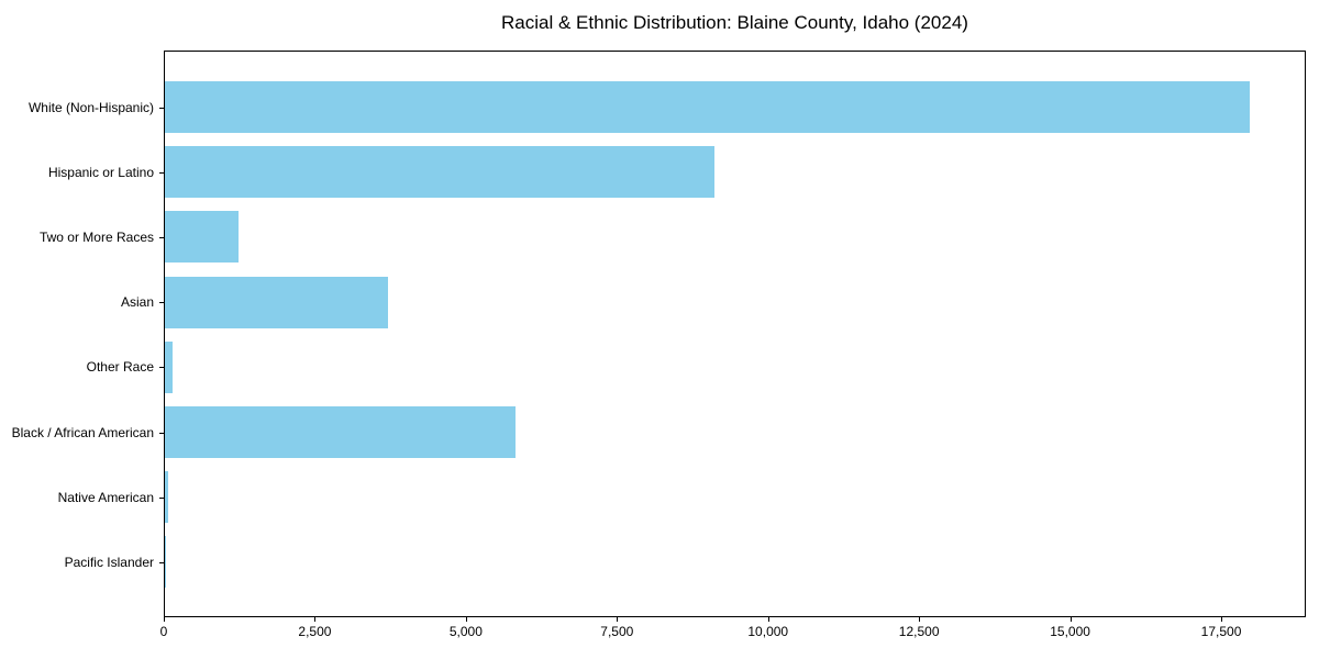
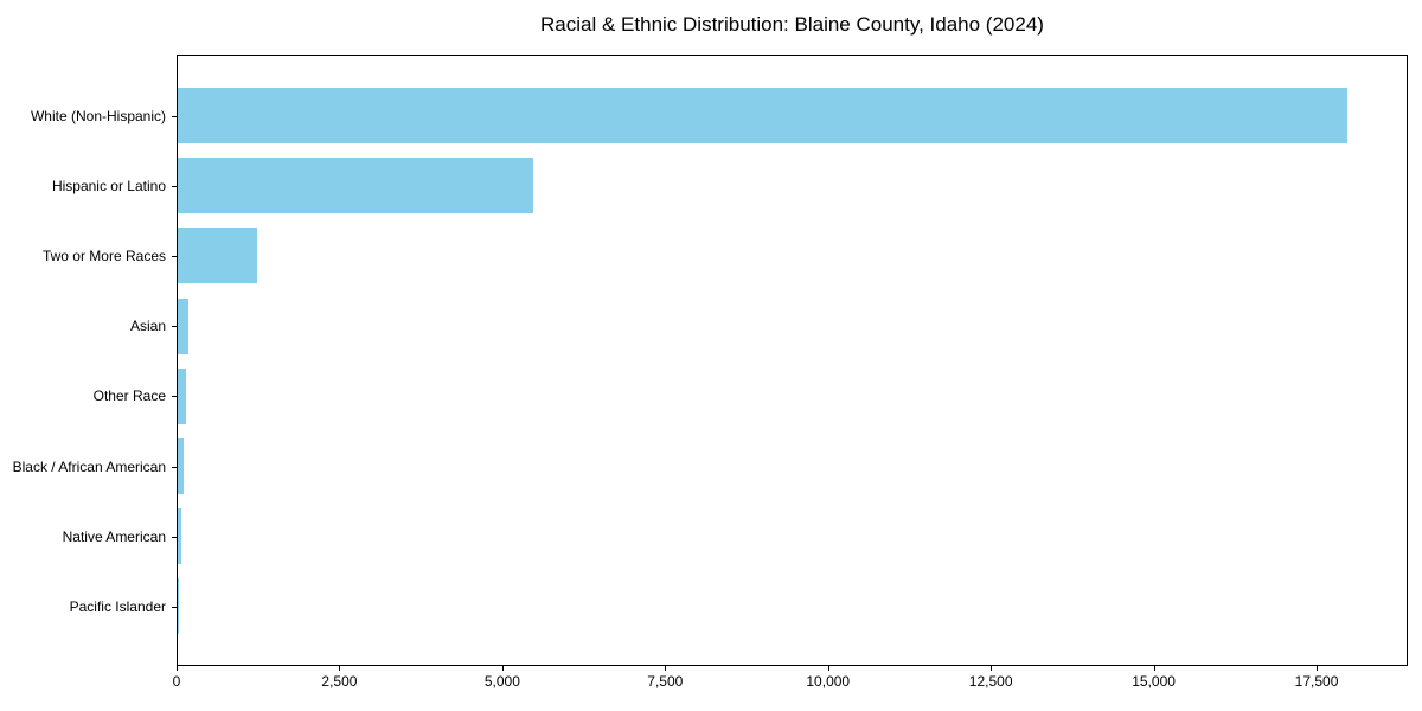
Hispanic or Latino: 9100 -> 5400
Asian: 3700 -> 200
Black / African American: 5800 -> 100
